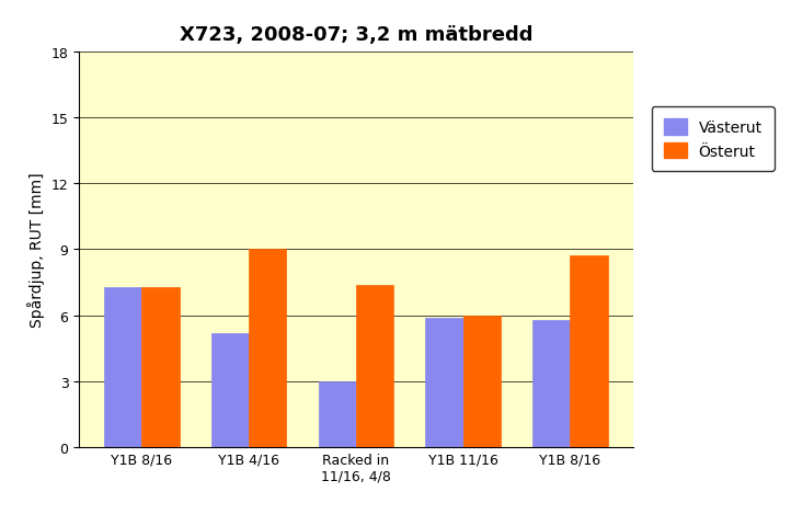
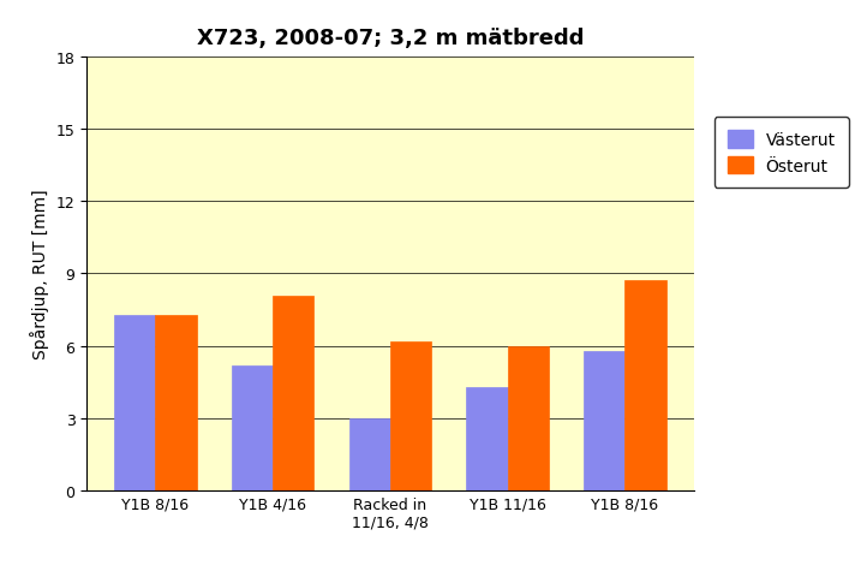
Österut/Y1B 4/16: 9.0 -> 8.1
Österut/Racked in 11/16, 4/8: 7.4 -> 6.2
Västerut/Y1B 11/16: 5.9 -> 4.3
